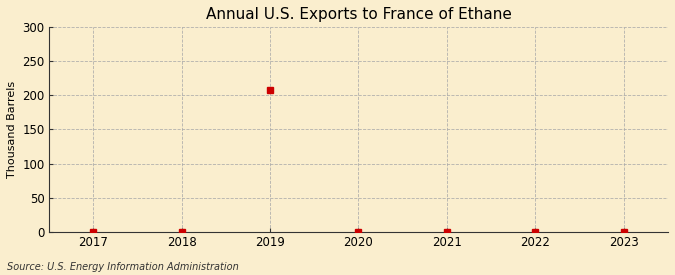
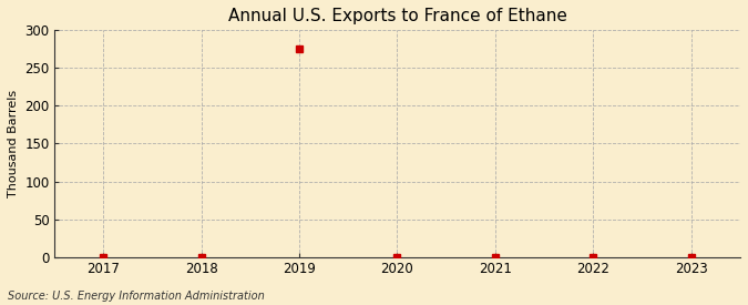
2019: 208 -> 275
